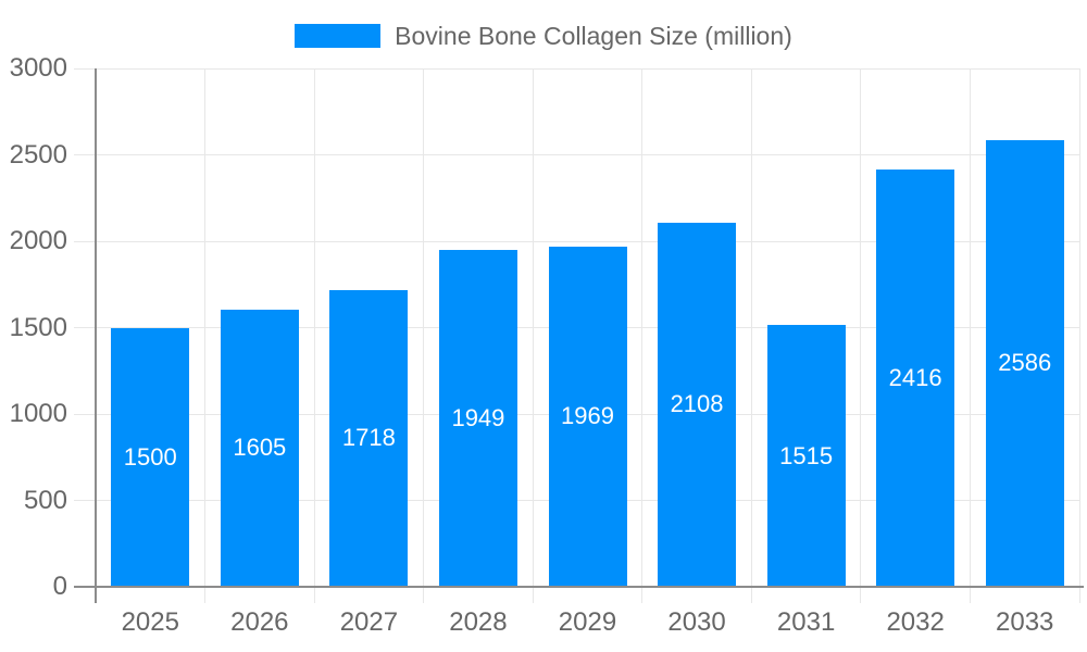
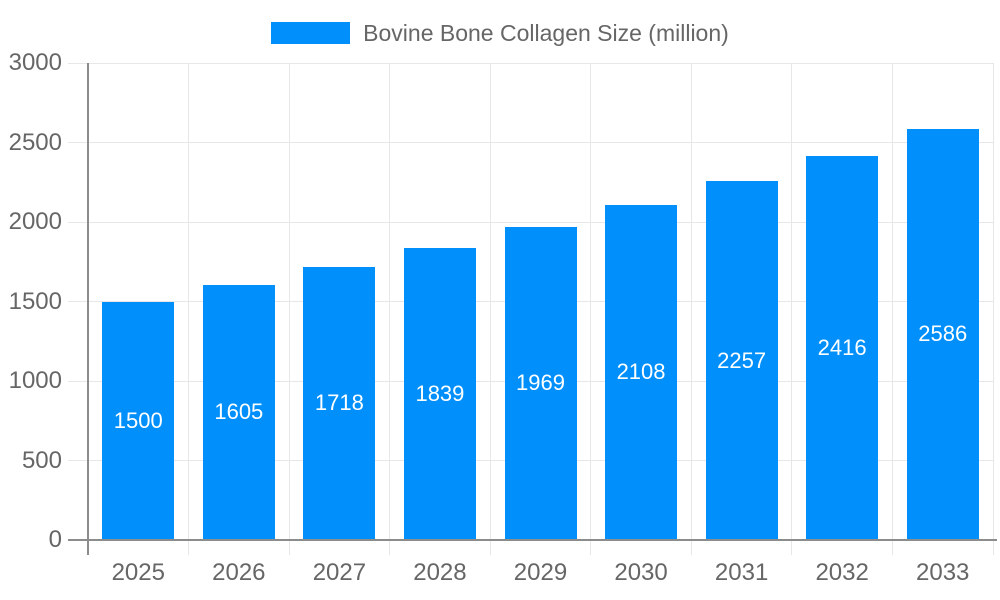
2028: 1949 -> 1839
2031: 1515 -> 2257
